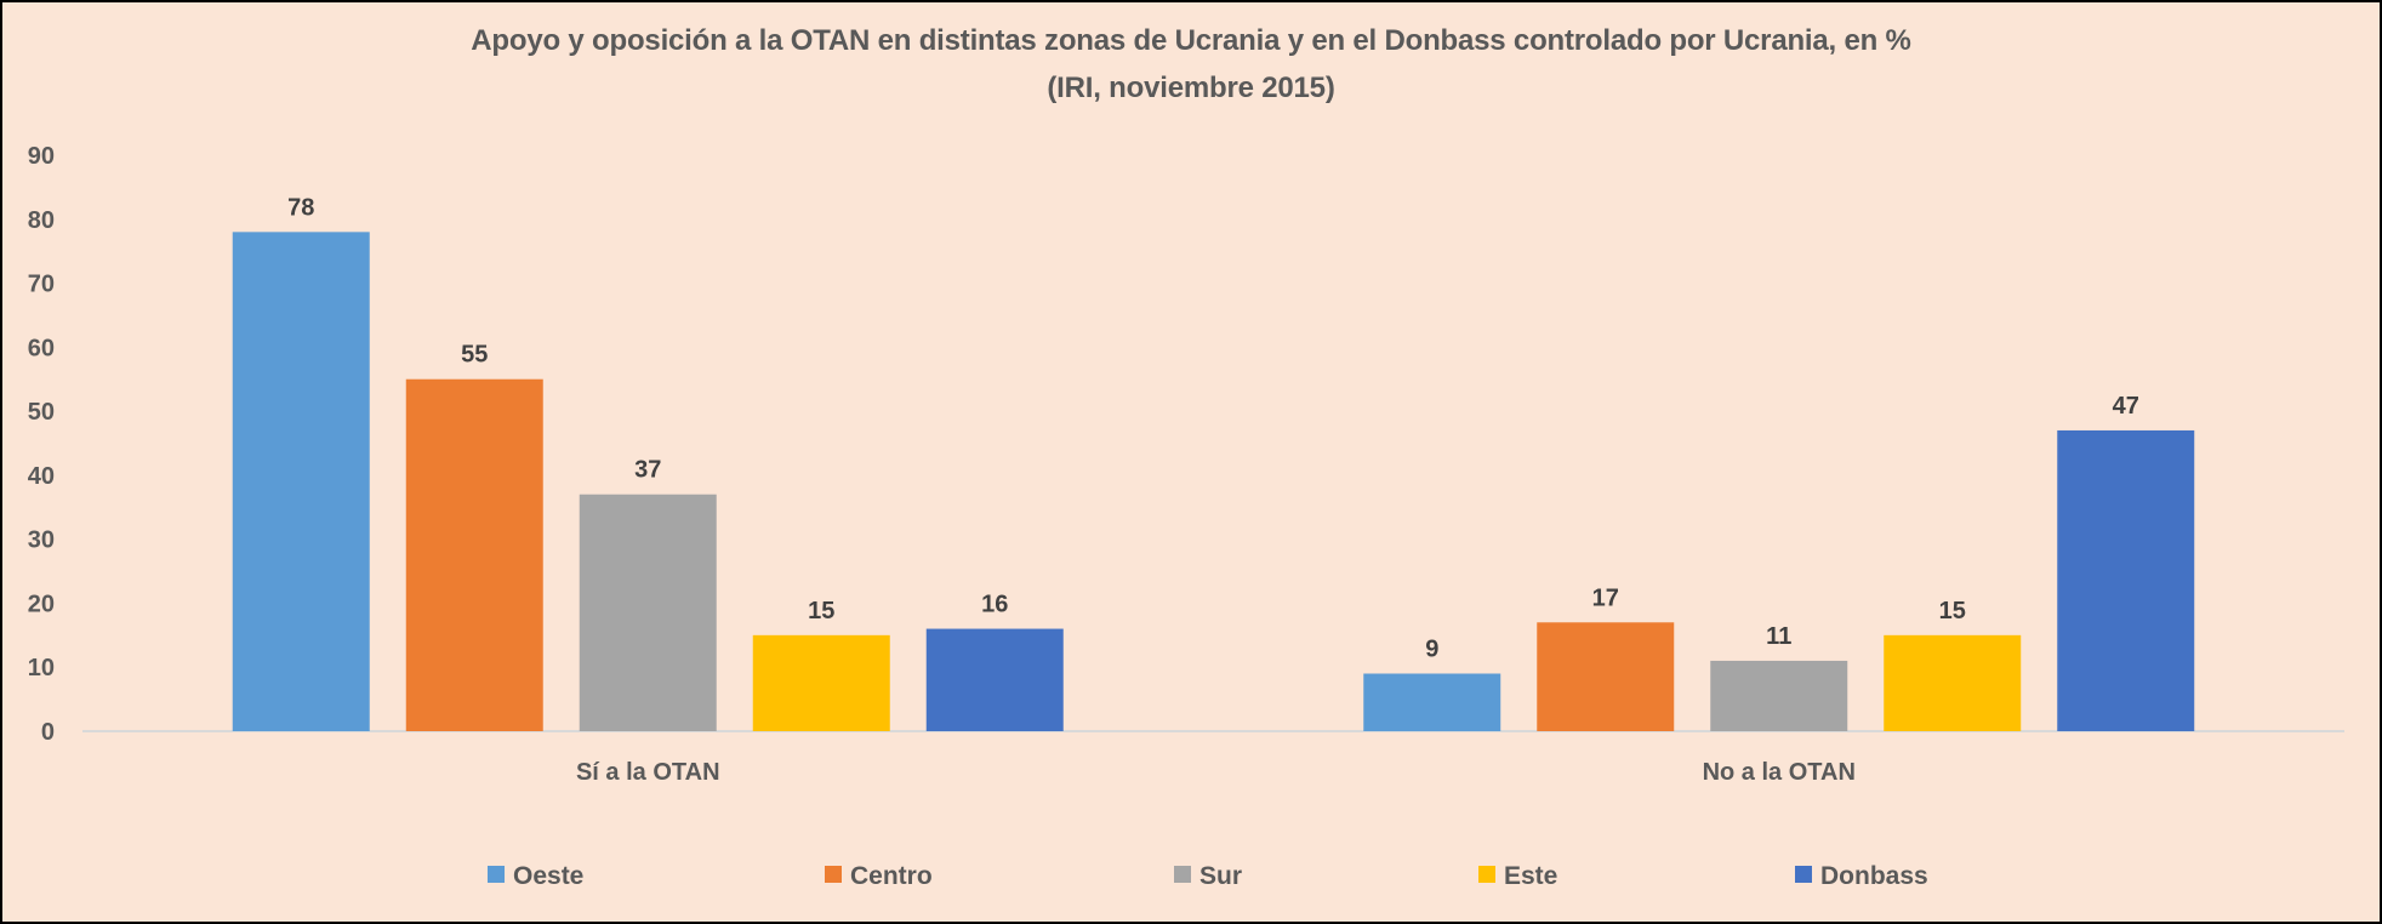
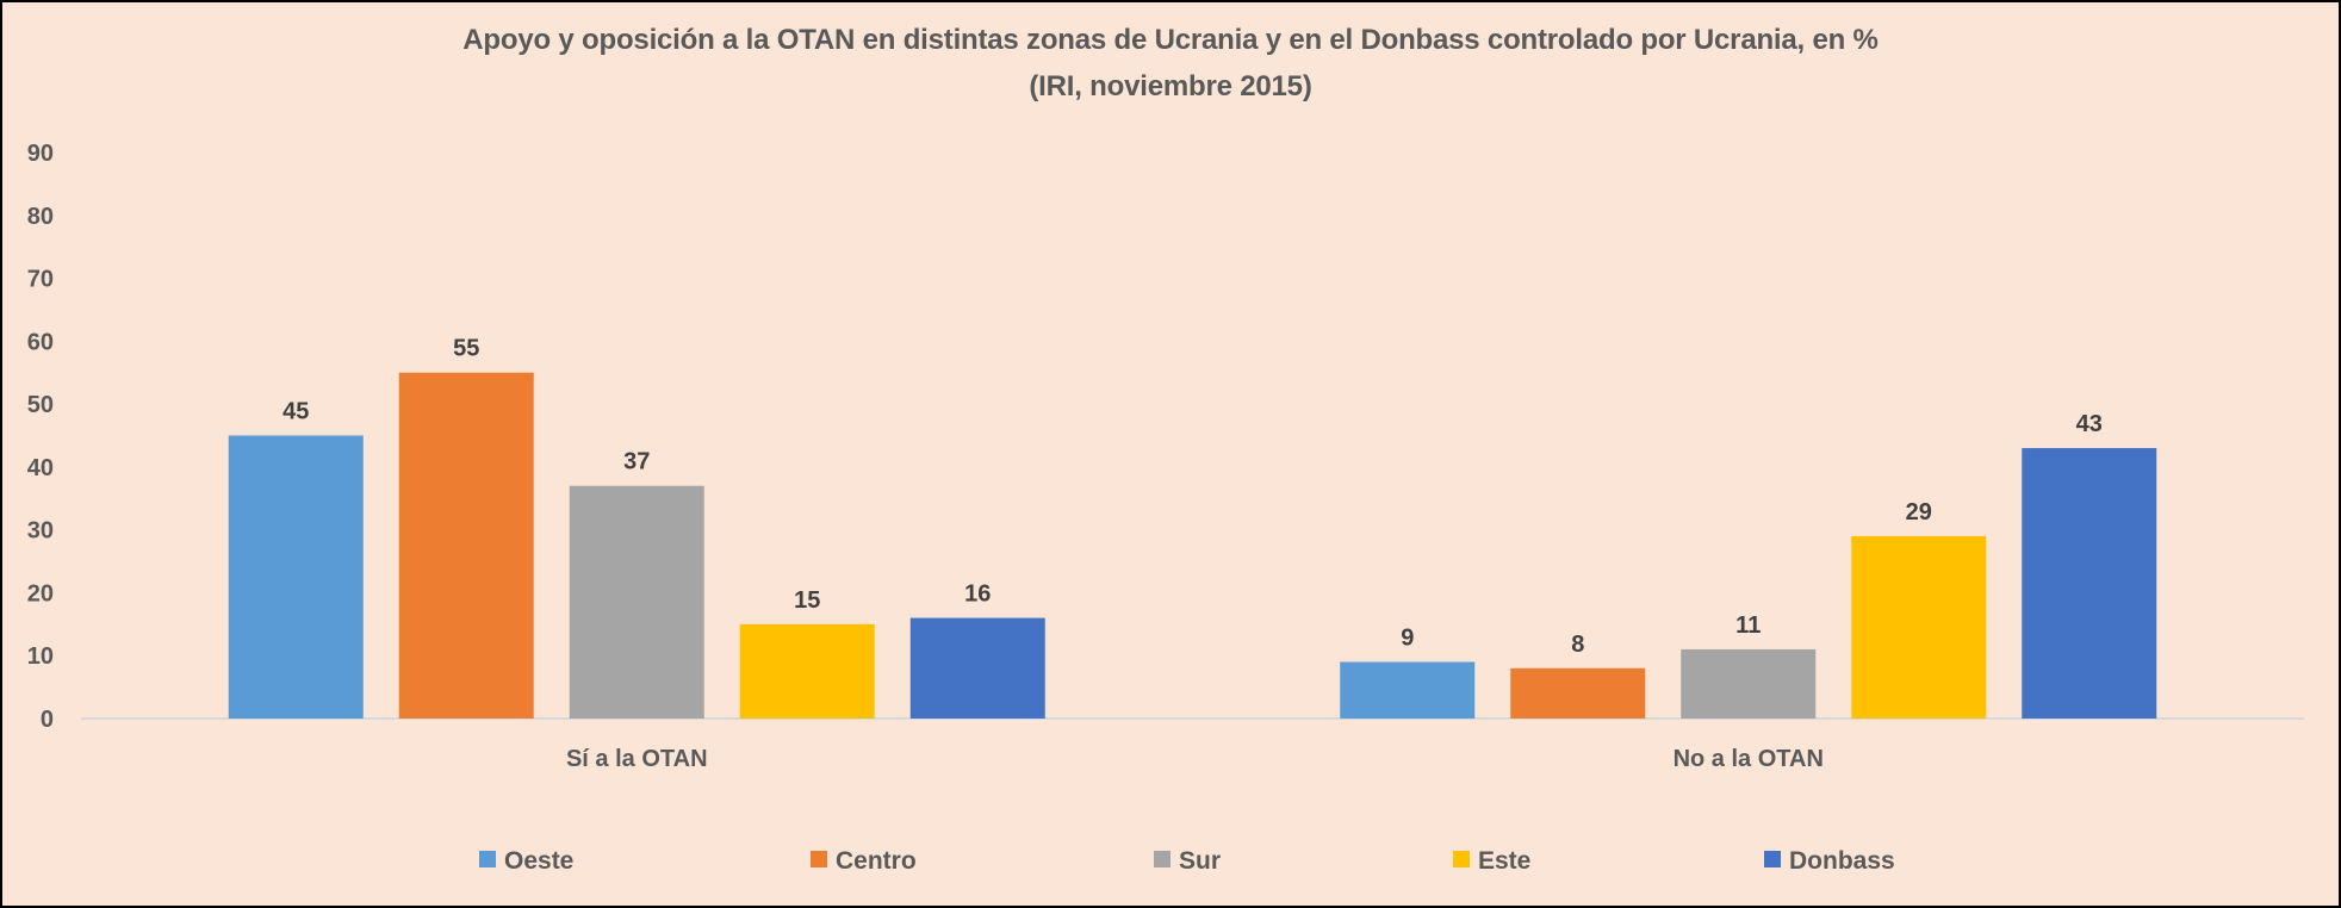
Oeste/Sí a la OTAN: 78 -> 45
Centro/No a la OTAN: 17 -> 8
Este/No a la OTAN: 15 -> 29
Donbass/No a la OTAN: 47 -> 43
